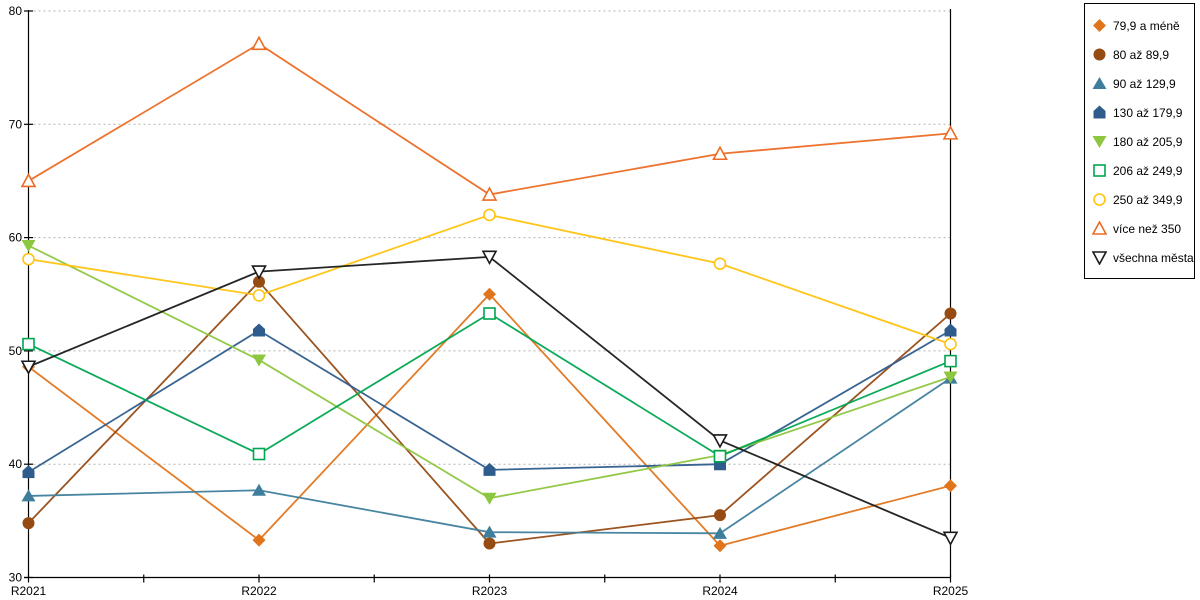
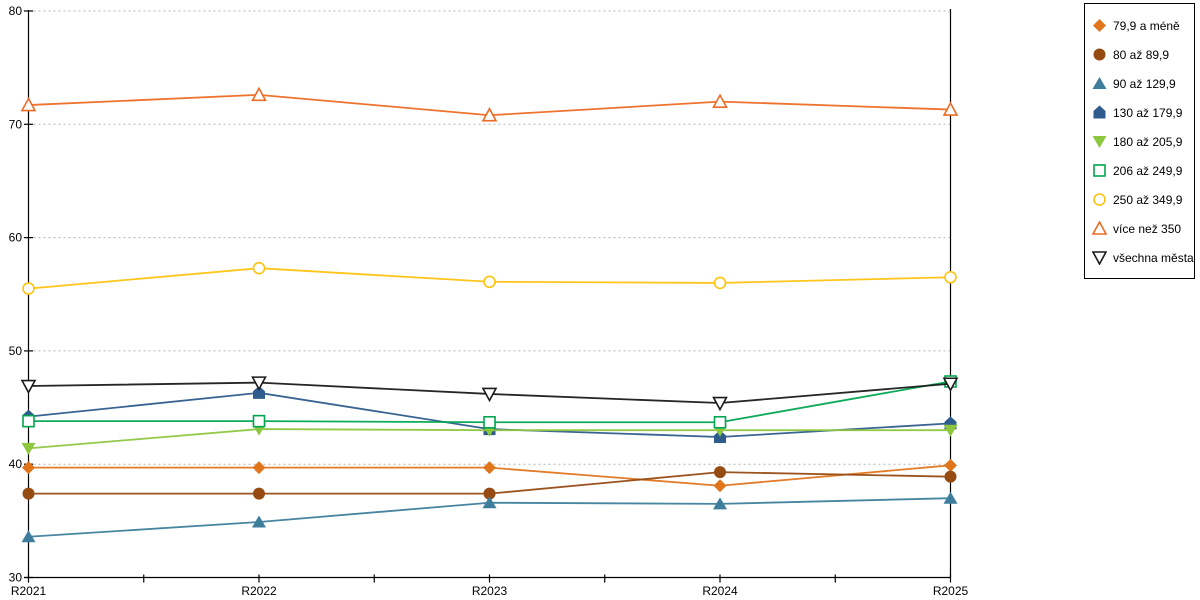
79,9 a méně/R2021: 48.6 -> 39.7
80 až 89,9/R2021: 34.8 -> 37.4
90 až 129,9/R2021: 37.2 -> 33.6
130 až 179,9/R2021: 39.3 -> 44.2
180 až 205,9/R2021: 59.3 -> 41.4
206 až 249,9/R2021: 50.6 -> 43.8
250 až 349,9/R2021: 58.1 -> 55.5
více než 350/R2021: 65.0 -> 71.7
všechna města/R2021: 48.6 -> 46.9
79,9 a méně/R2022: 33.3 -> 39.7
80 až 89,9/R2022: 56.1 -> 37.4
90 až 129,9/R2022: 37.7 -> 34.9
130 až 179,9/R2022: 51.8 -> 46.3
180 až 205,9/R2022: 49.2 -> 43.1
206 až 249,9/R2022: 40.9 -> 43.8
250 až 349,9/R2022: 54.9 -> 57.3
více než 350/R2022: 77.1 -> 72.6
všechna města/R2022: 57.0 -> 47.2
79,9 a méně/R2023: 55.0 -> 39.7
80 až 89,9/R2023: 33.0 -> 37.4
90 až 129,9/R2023: 34.0 -> 36.6
130 až 179,9/R2023: 39.5 -> 43.1
180 až 205,9/R2023: 37.0 -> 43.0
206 až 249,9/R2023: 53.3 -> 43.7
250 až 349,9/R2023: 62.0 -> 56.1
více než 350/R2023: 63.8 -> 70.8
všechna města/R2023: 58.3 -> 46.2
79,9 a méně/R2024: 32.8 -> 38.1
80 až 89,9/R2024: 35.5 -> 39.3
90 až 129,9/R2024: 33.9 -> 36.5
130 až 179,9/R2024: 40.0 -> 42.4
180 až 205,9/R2024: 40.8 -> 43.0
206 až 249,9/R2024: 40.7 -> 43.7
250 až 349,9/R2024: 57.7 -> 56.0
více než 350/R2024: 67.4 -> 72.0
všechna města/R2024: 42.1 -> 45.4
79,9 a méně/R2025: 38.1 -> 39.9
80 až 89,9/R2025: 53.3 -> 38.9
90 až 129,9/R2025: 47.6 -> 37.0
130 až 179,9/R2025: 51.8 -> 43.6
180 až 205,9/R2025: 47.7 -> 43.0
206 až 249,9/R2025: 49.1 -> 47.3
250 až 349,9/R2025: 50.6 -> 56.5
více než 350/R2025: 69.2 -> 71.3
všechna města/R2025: 33.5 -> 47.1
